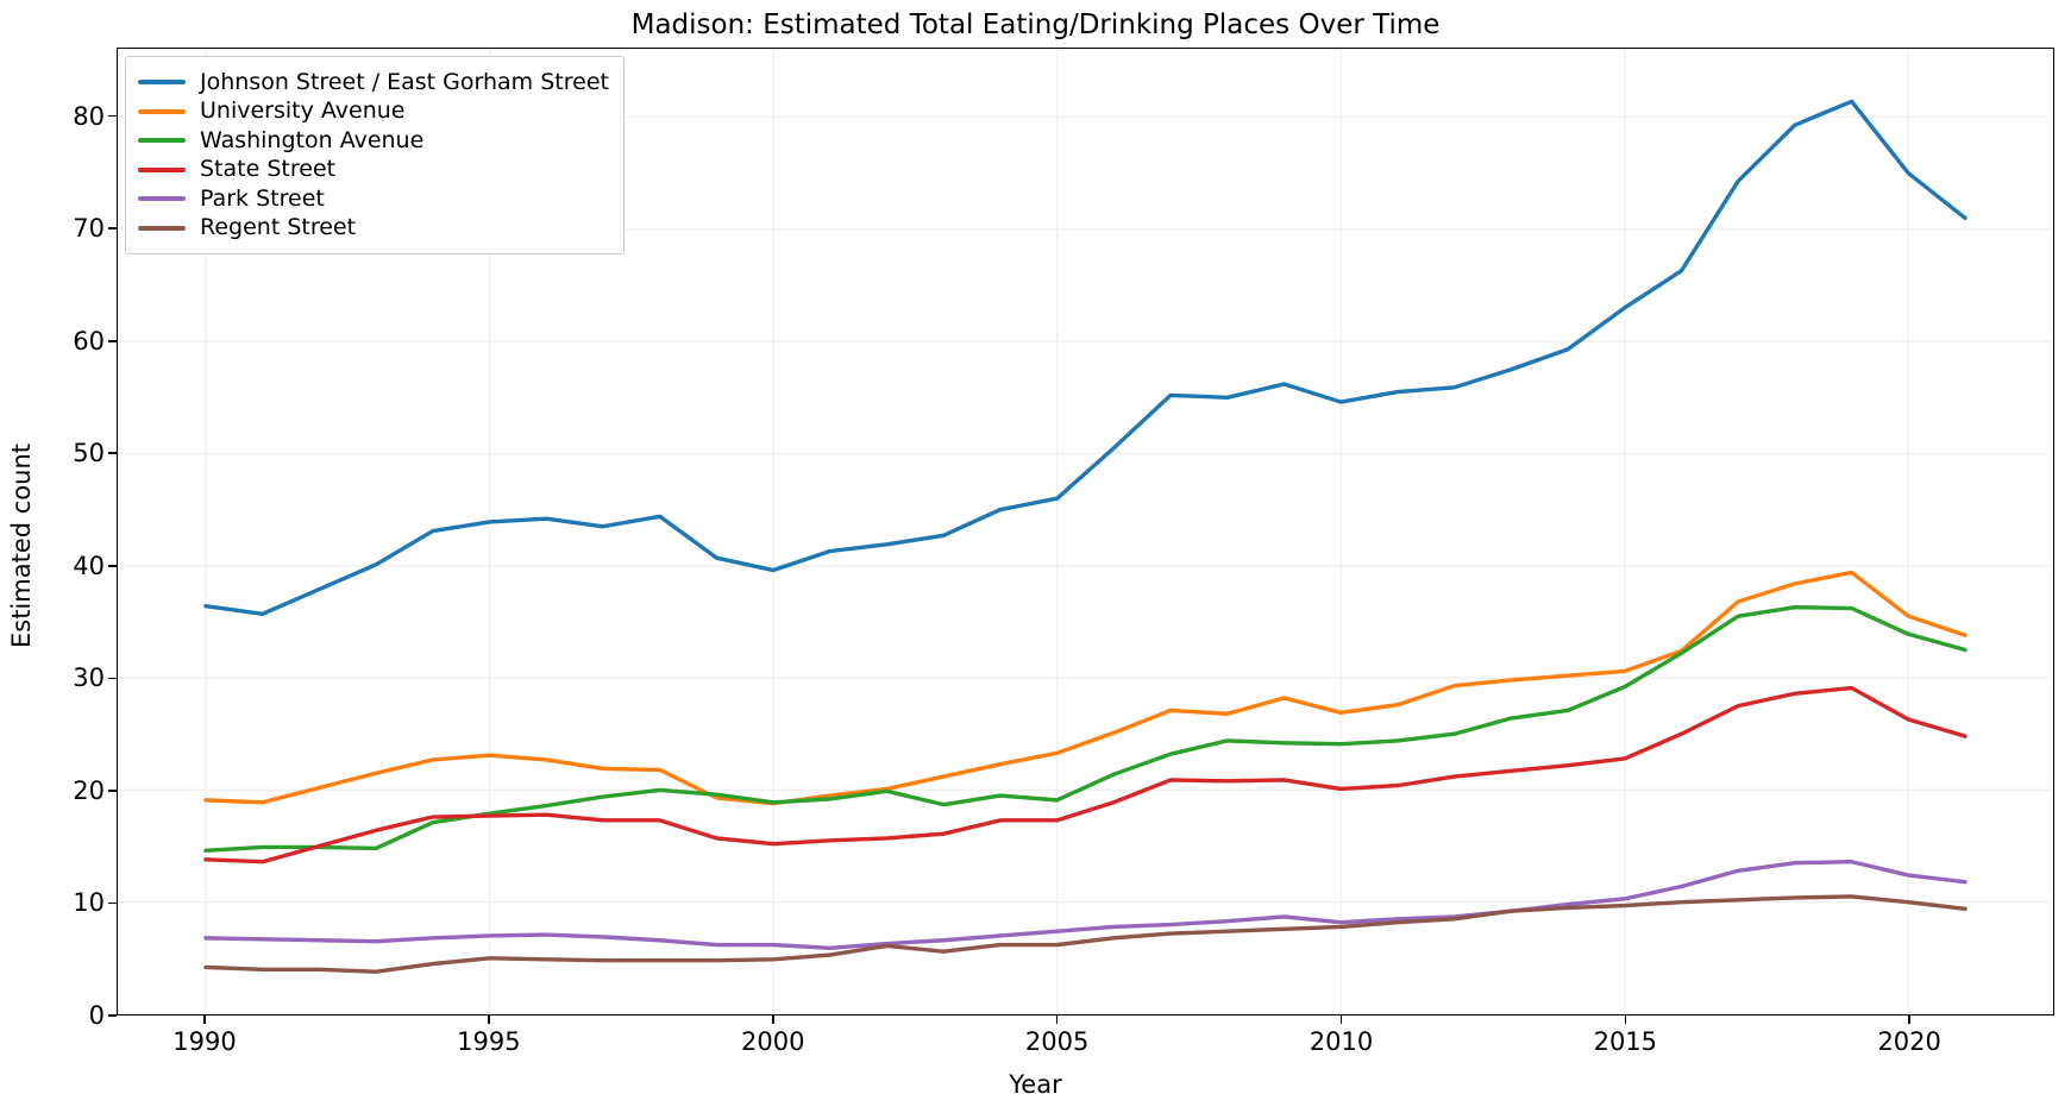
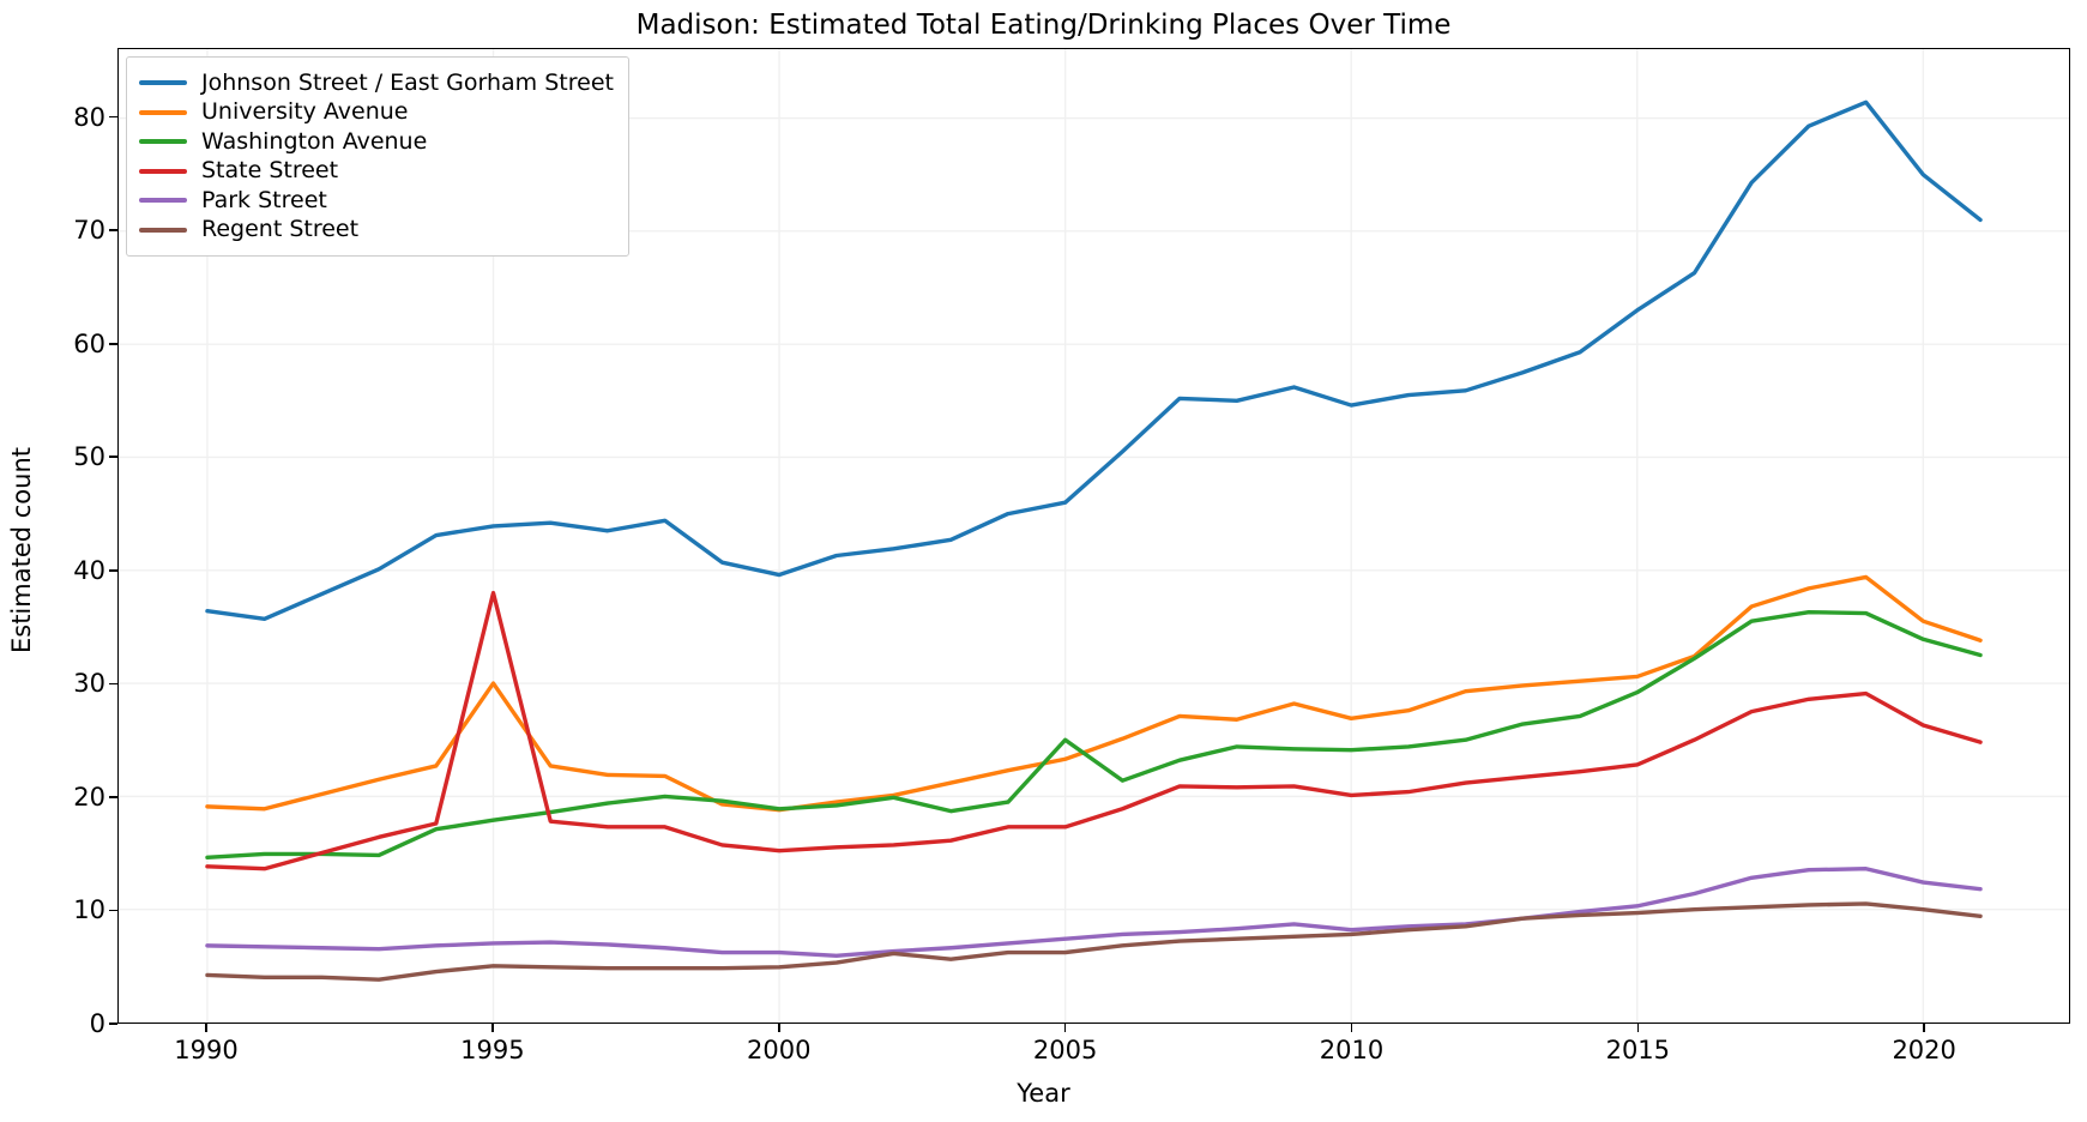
University Avenue/1995: 23 -> 30
State Street/1995: 18 -> 38
Washington Avenue/2005: 19 -> 25
